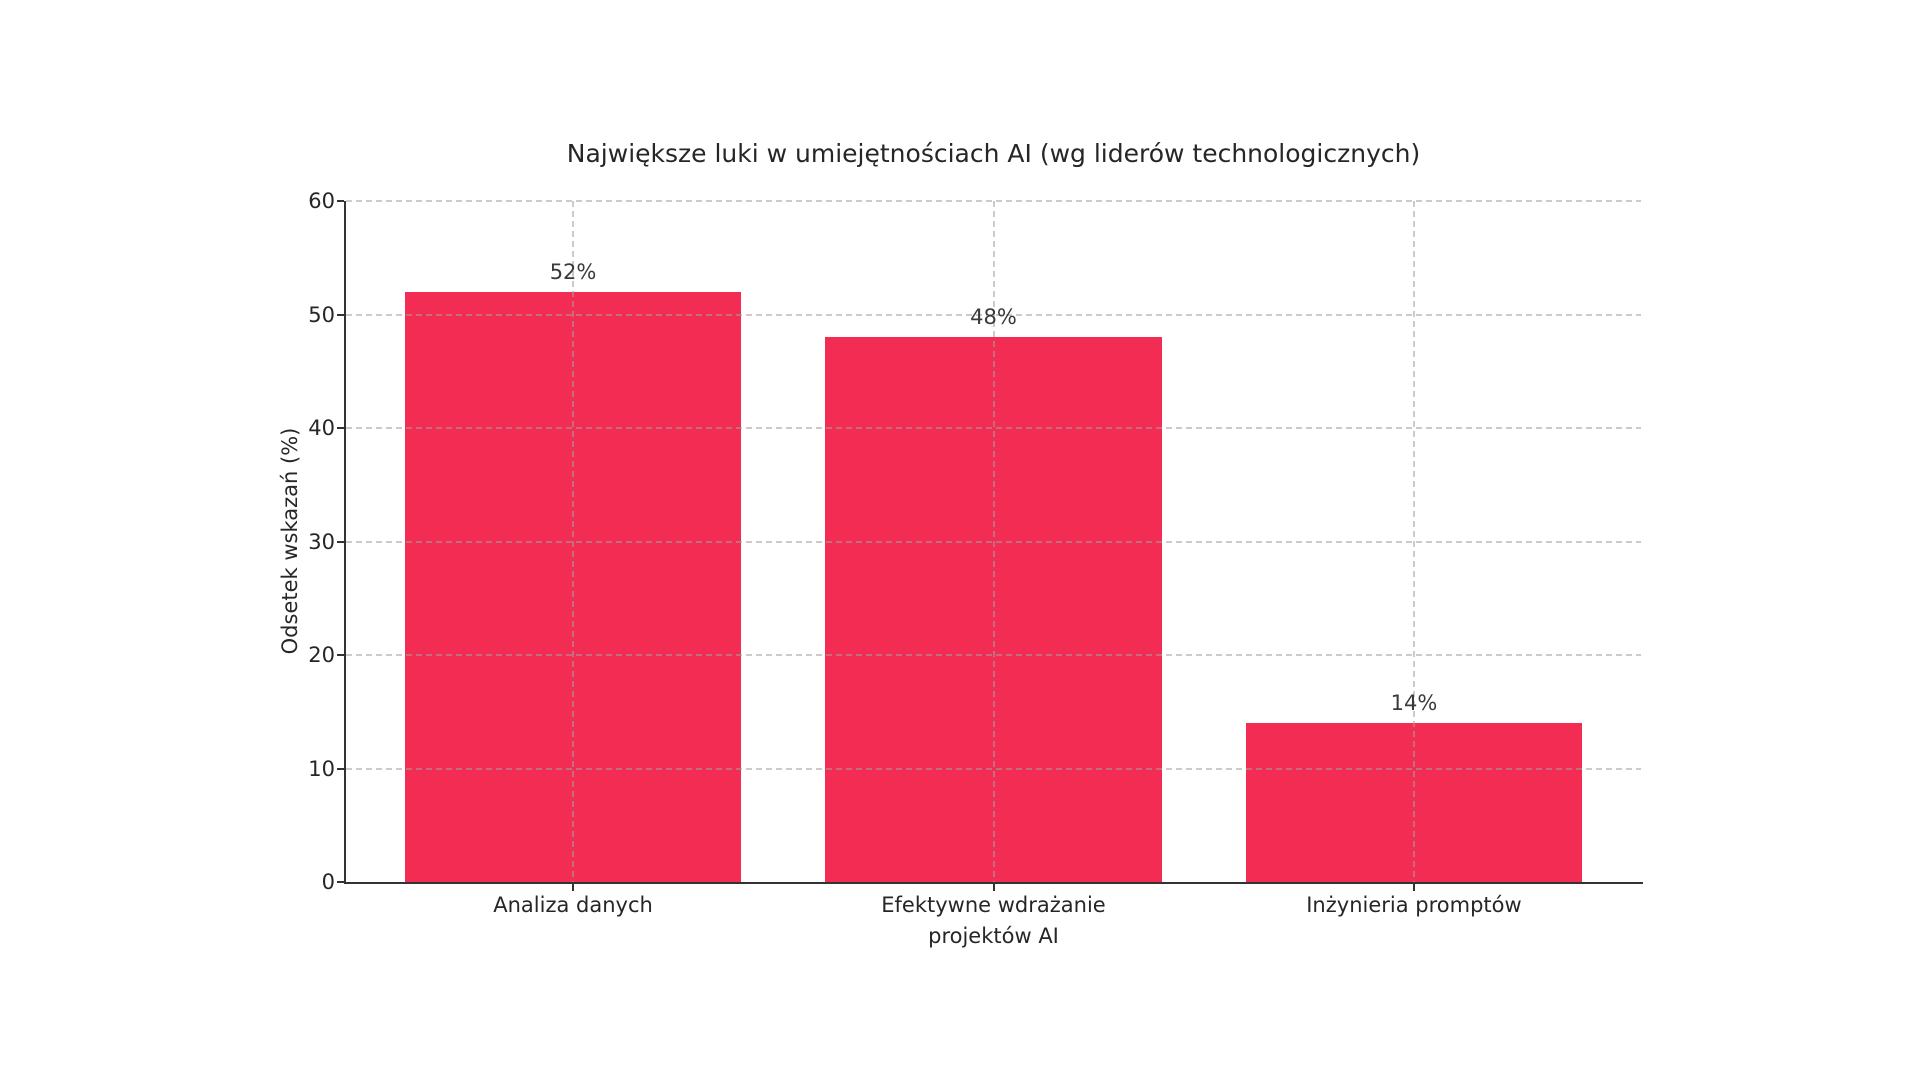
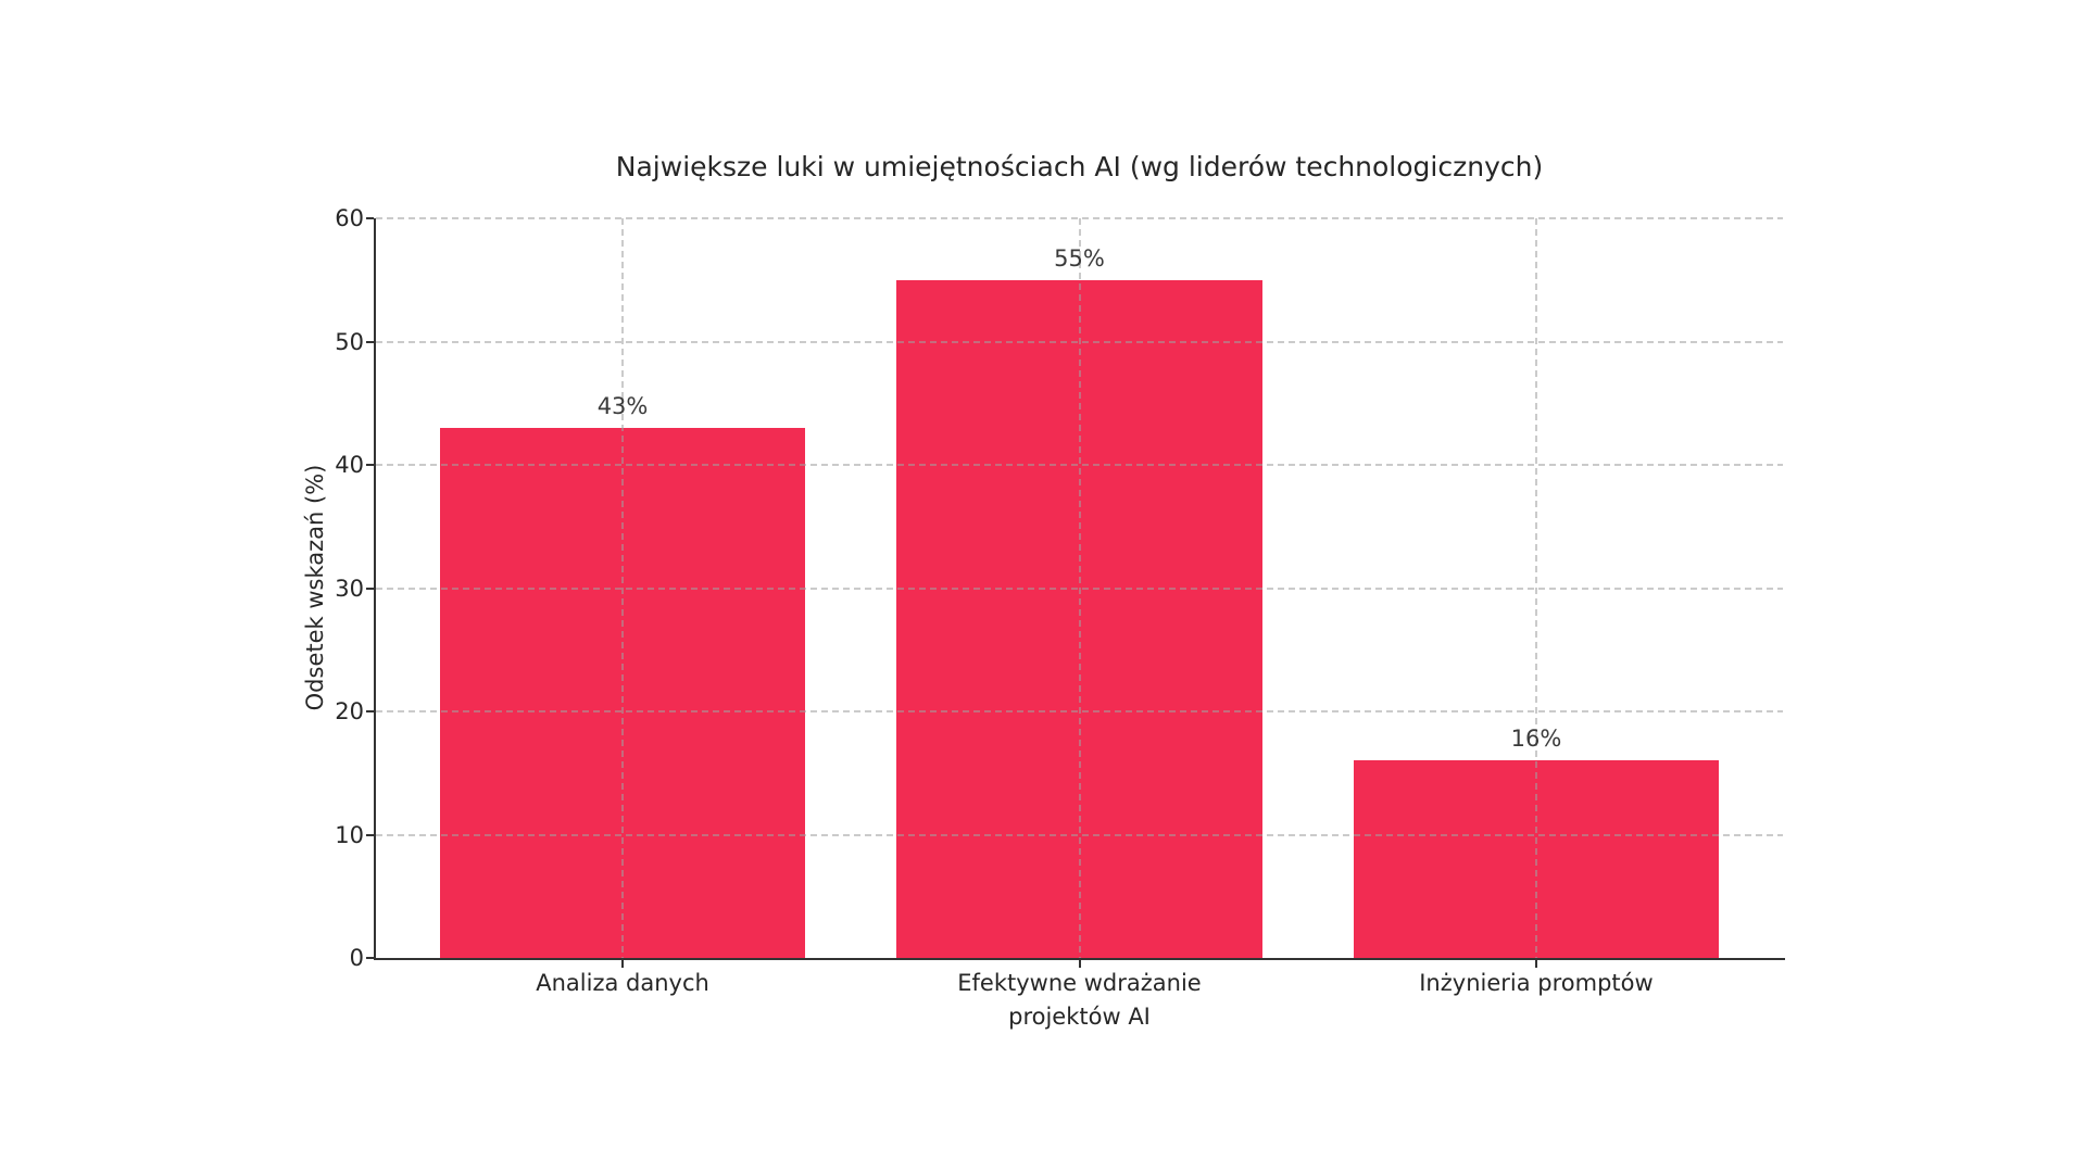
Analiza danych: 52% -> 43%
Efektywne wdrażanie projektów AI: 48% -> 55%
Inżynieria promptów: 14% -> 16%
